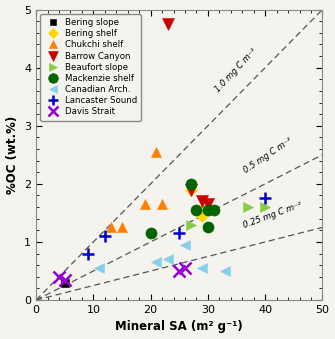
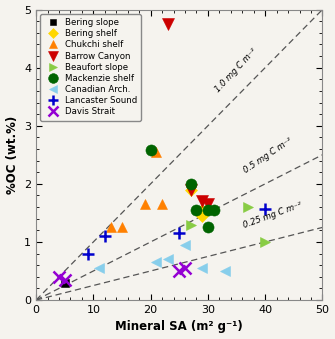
Mackenzie shelf/20: 1.15 -> 2.58
Beaufort slope/40: 1.6 -> 1.0
Lancaster Sound/40: 1.75 -> 1.56
